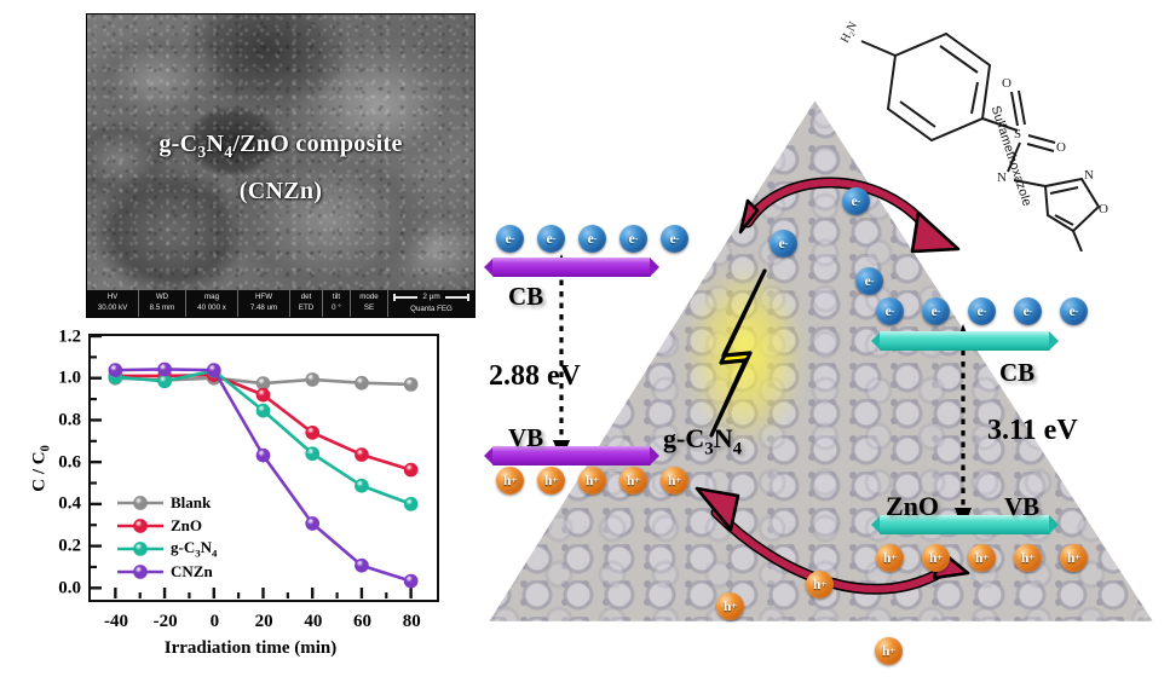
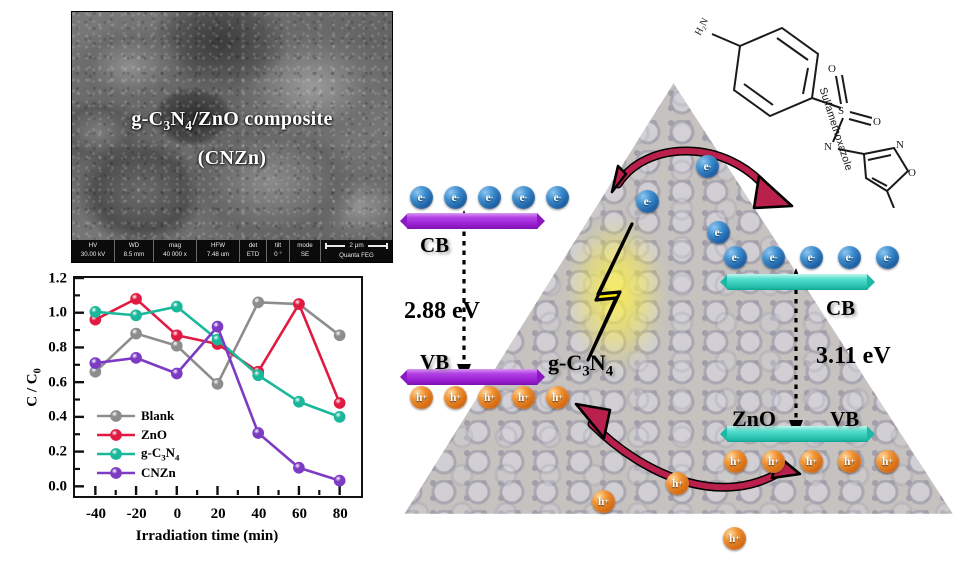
Blank/-40: 1.00 -> 0.66
ZnO/-40: 1.01 -> 0.96
CNZn/-40: 1.04 -> 0.71
Blank/-20: 0.99 -> 0.88
ZnO/-20: 1.01 -> 1.08
CNZn/-20: 1.04 -> 0.74
Blank/0: 1.00 -> 0.81
ZnO/0: 1.01 -> 0.87
CNZn/0: 1.04 -> 0.65
Blank/20: 0.97 -> 0.59
ZnO/20: 0.92 -> 0.82
CNZn/20: 0.63 -> 0.92
Blank/40: 0.99 -> 1.06
ZnO/40: 0.74 -> 0.66
Blank/60: 0.98 -> 1.05
ZnO/60: 0.64 -> 1.05
Blank/80: 0.97 -> 0.87
ZnO/80: 0.56 -> 0.48
